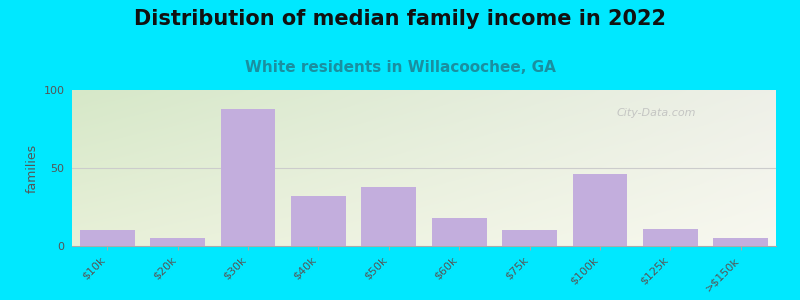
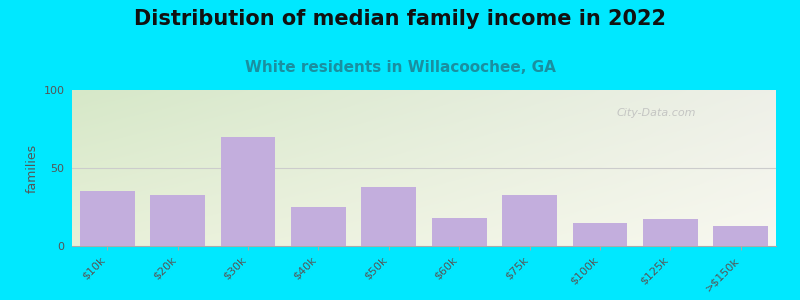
$10k: 10 -> 35
$20k: 5 -> 33
$30k: 88 -> 70
$40k: 32 -> 25
$75k: 10 -> 33
$100k: 46 -> 15
$125k: 11 -> 17
>$150k: 5 -> 13
